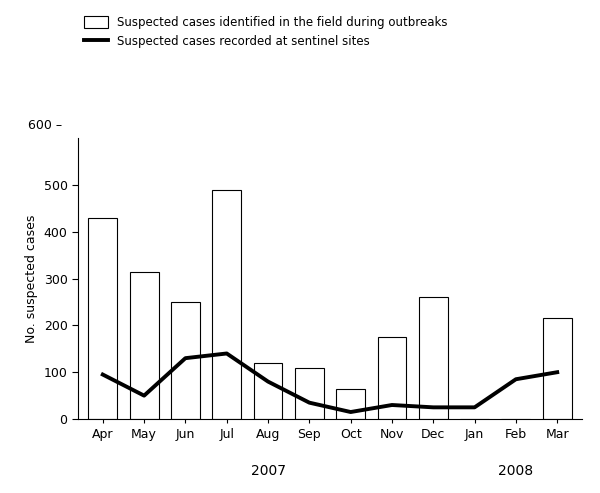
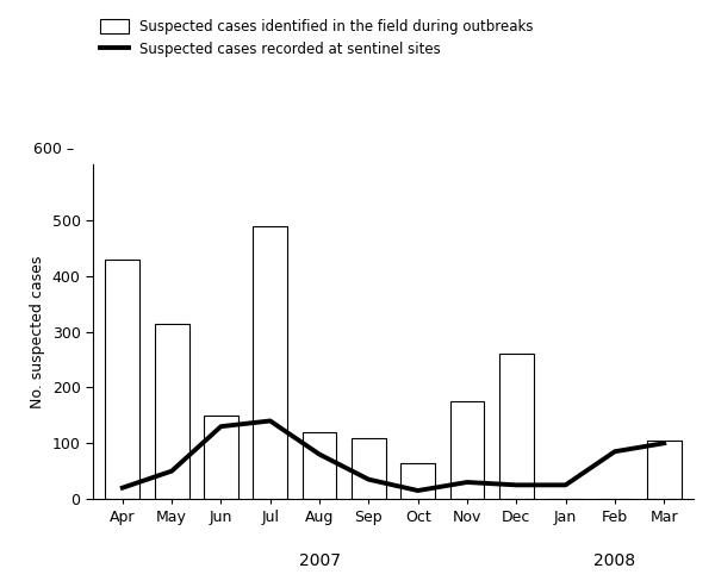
Suspected cases recorded at sentinel sites/Apr: 95 -> 20
Suspected cases identified in the field during outbreaks/Jun: 250 -> 150
Suspected cases identified in the field during outbreaks/Mar: 215 -> 105
